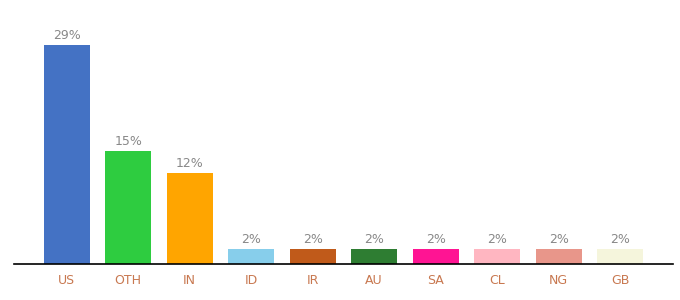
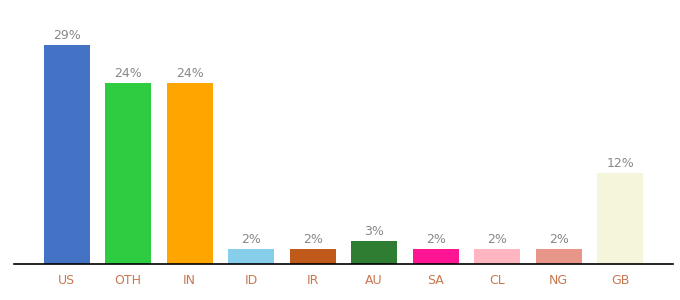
OTH: 15% -> 24%
IN: 12% -> 24%
AU: 2% -> 3%
GB: 2% -> 12%
